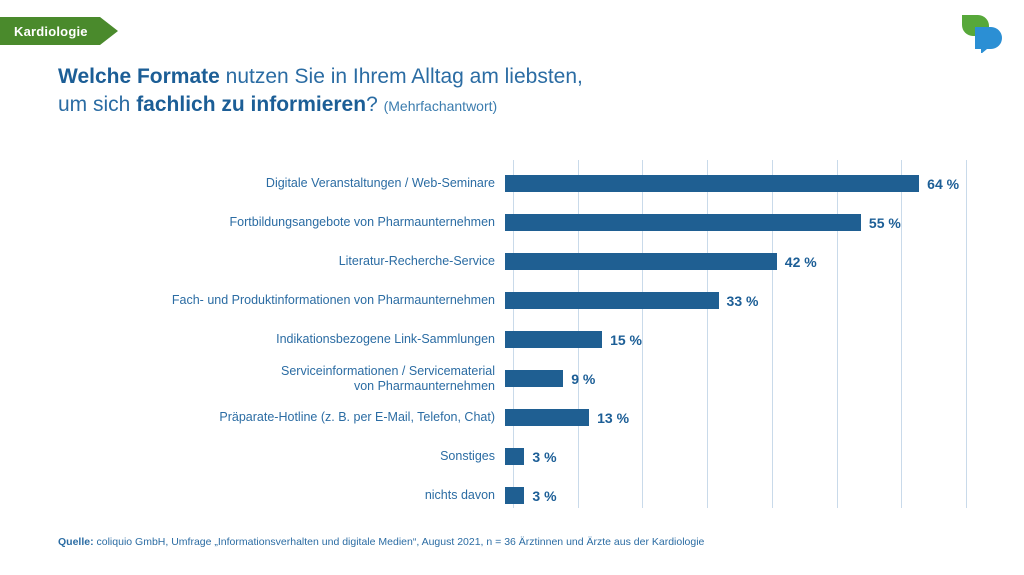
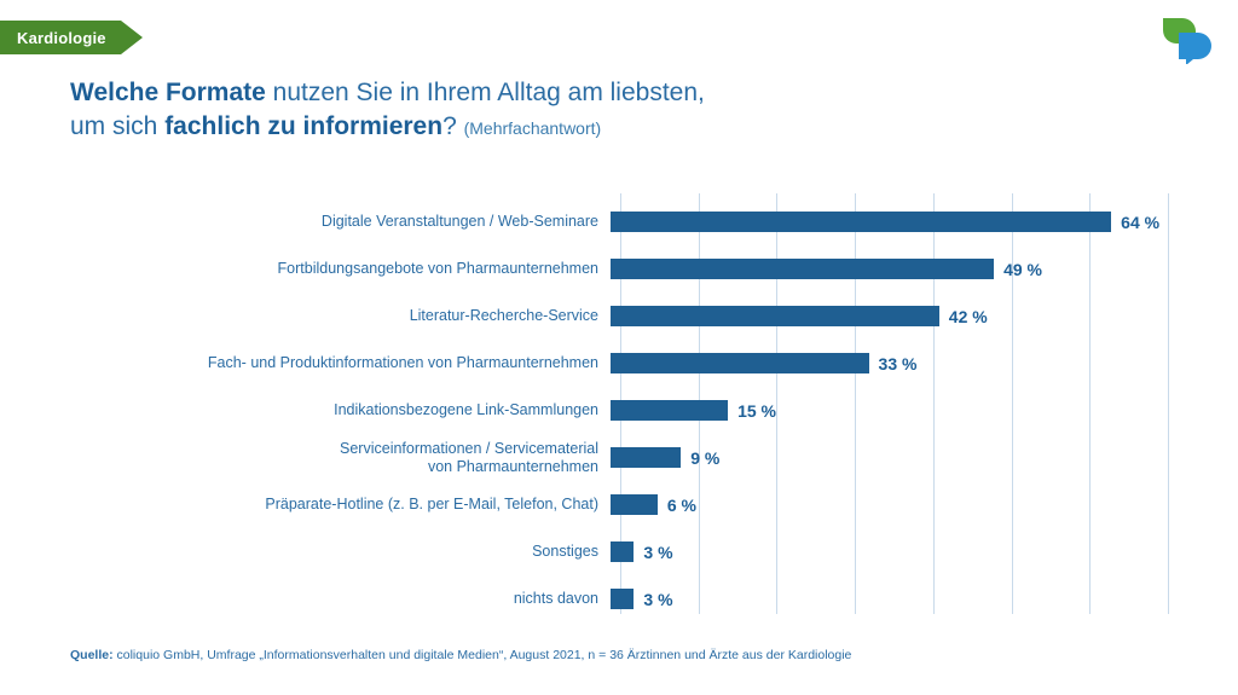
Fortbildungsangebote von Pharmaunternehmen: 55 -> 49
Präparate-Hotline (z. B. per E-Mail, Telefon, Chat): 13 -> 6
